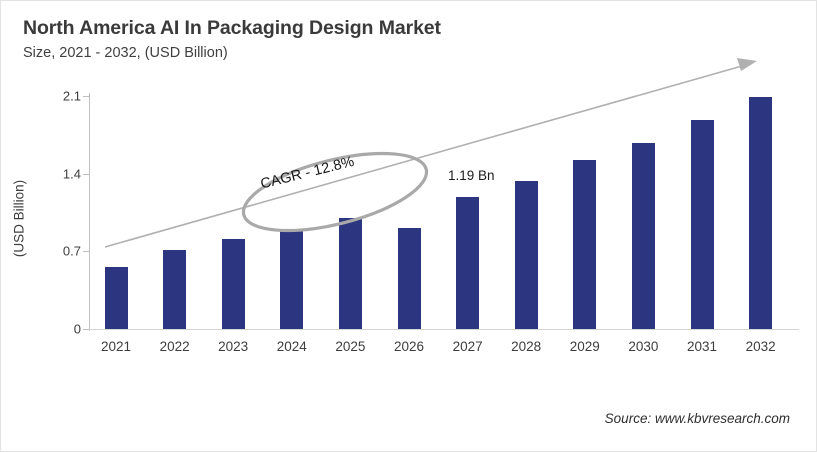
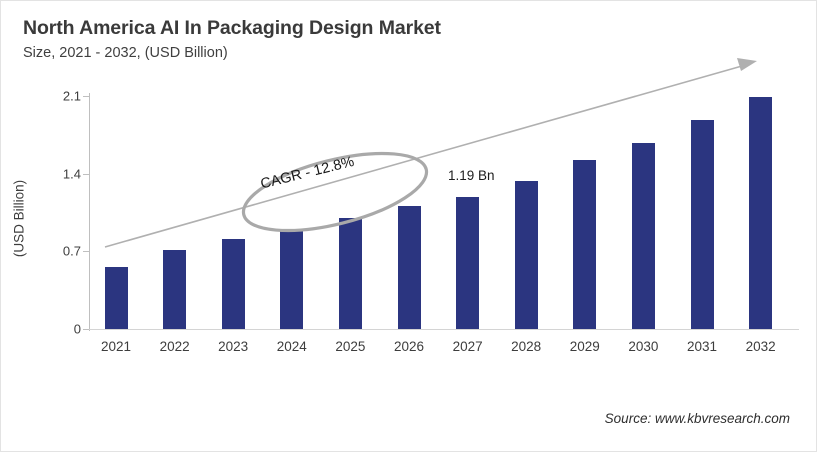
2026: 0.91 -> 1.11
